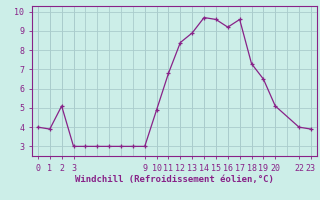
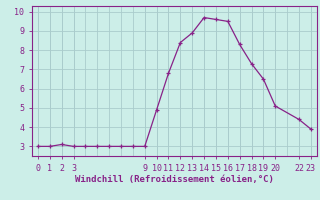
0: 4.0 -> 3.0
1: 3.9 -> 3.0
2: 5.1 -> 3.1
16: 9.2 -> 9.5
17: 9.6 -> 8.3
22: 4.0 -> 4.4
